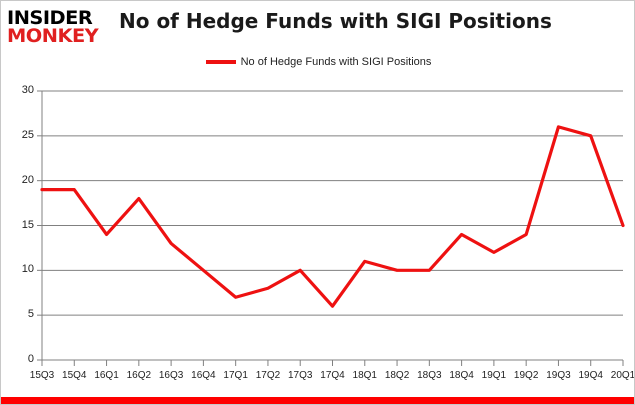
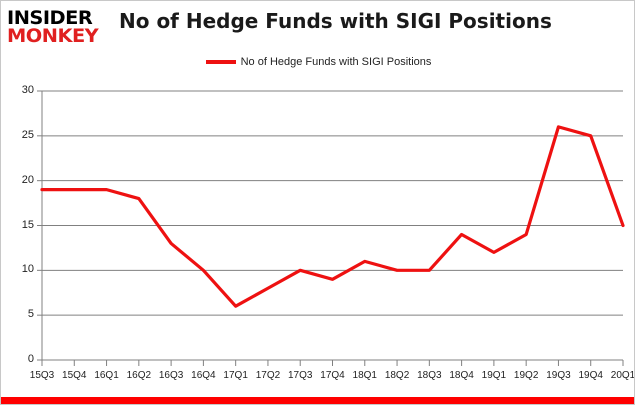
16Q1: 14 -> 19
17Q1: 7 -> 6
17Q4: 6 -> 9
